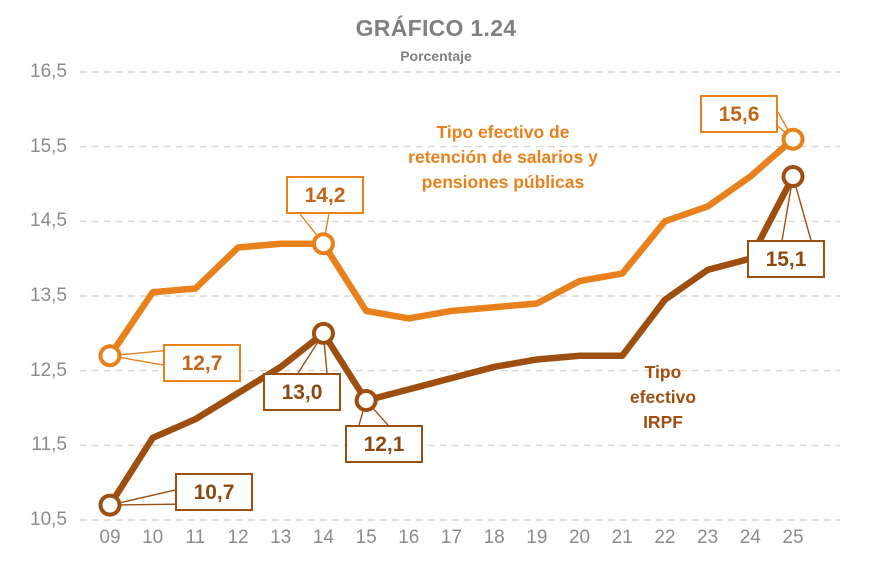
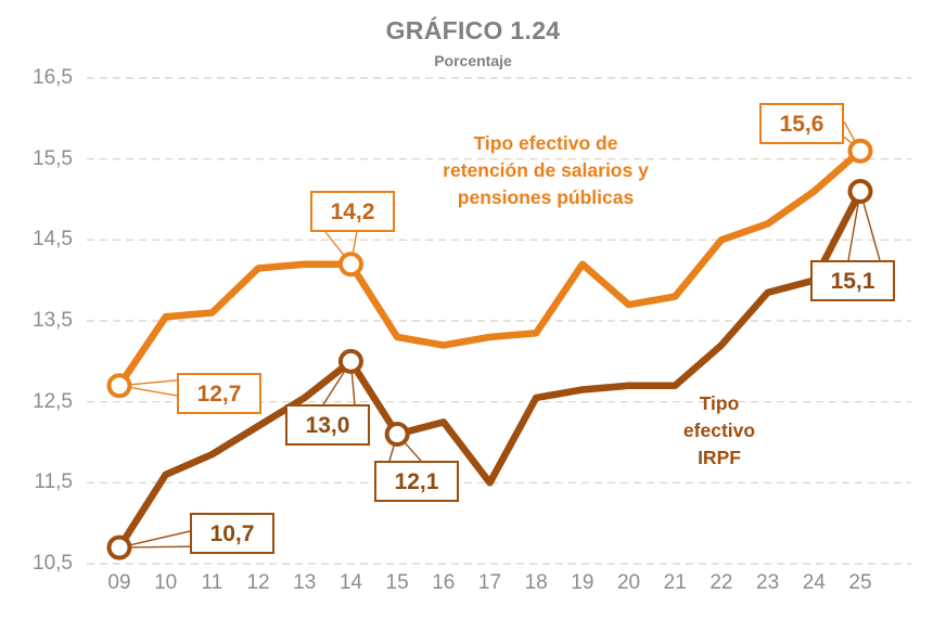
Tipo efectivo IRPF/17: 12,4 -> 11,5
Tipo efectivo de retención de salarios y pensiones públicas/19: 13,4 -> 14,2
Tipo efectivo IRPF/22: 13,4 -> 13,2
